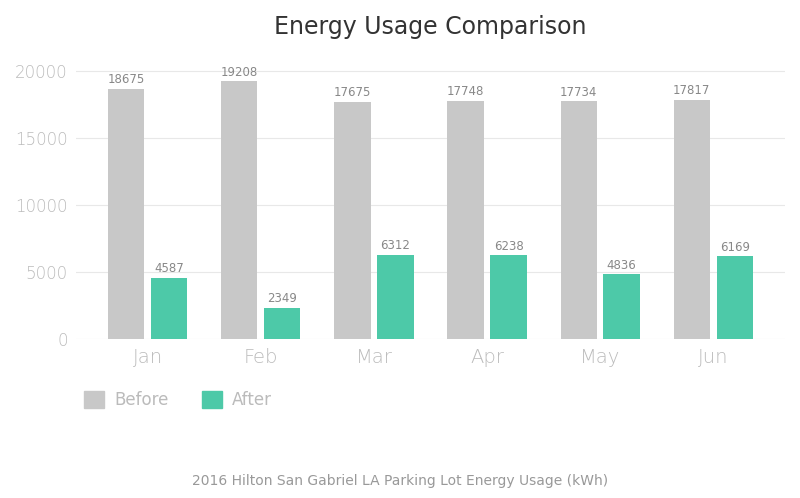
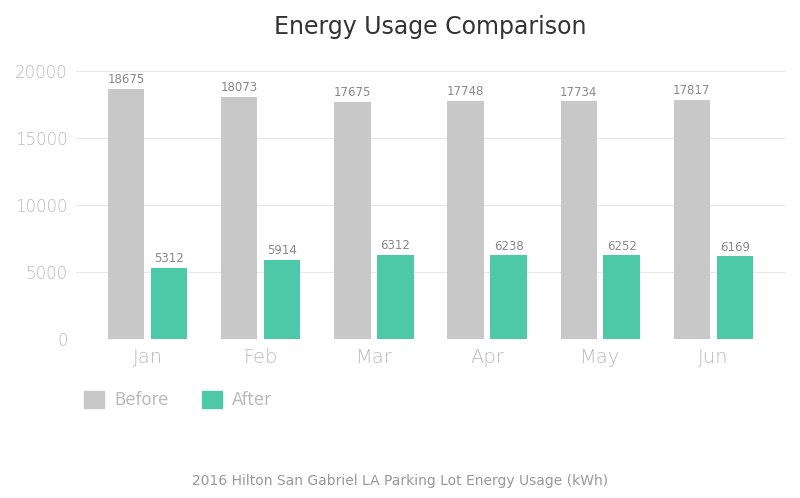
After/Jan: 4587 -> 5312
Before/Feb: 19208 -> 18073
After/Feb: 2349 -> 5914
After/May: 4836 -> 6252
